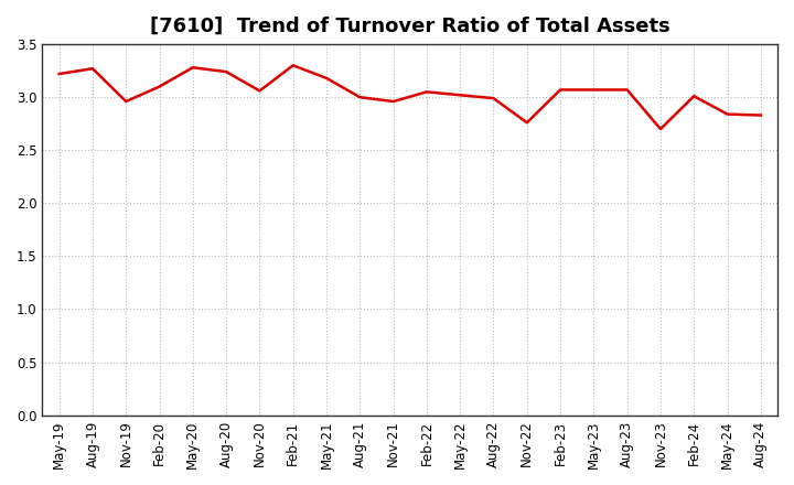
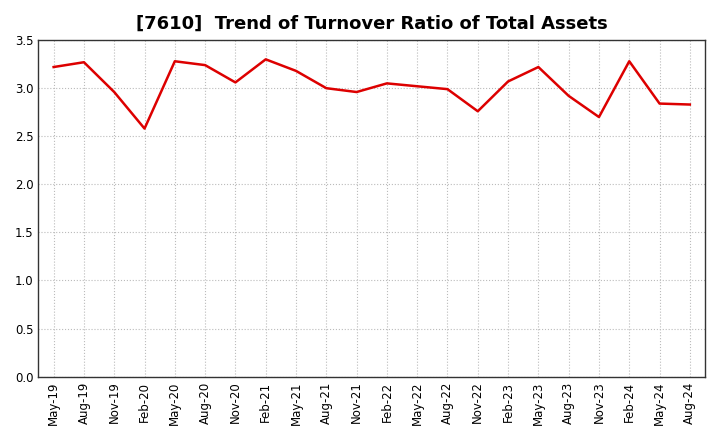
Feb-20: 3.10 -> 2.58
May-23: 3.07 -> 3.22
Aug-23: 3.07 -> 2.92
Feb-24: 3.01 -> 3.28
